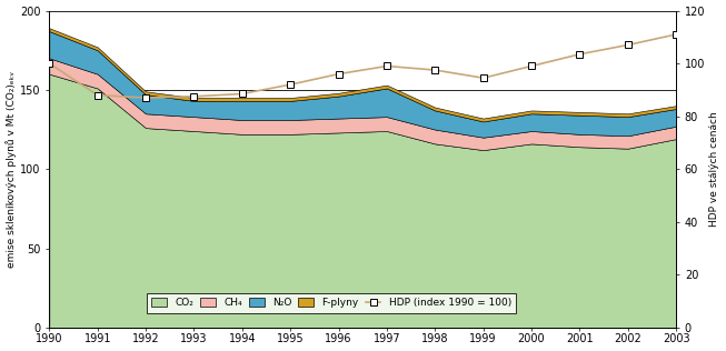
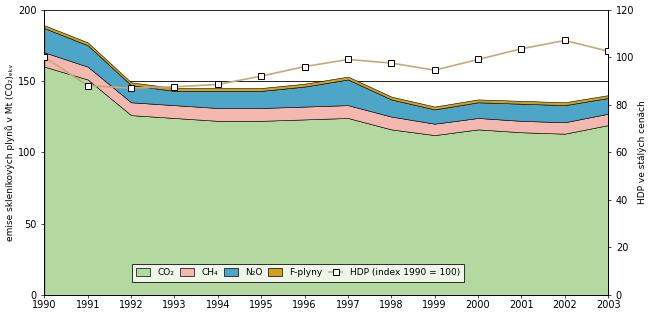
HDP (index 1990 = 100)/2003: 111.0 -> 102.5
